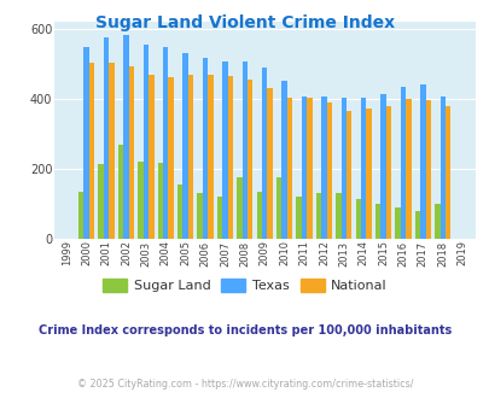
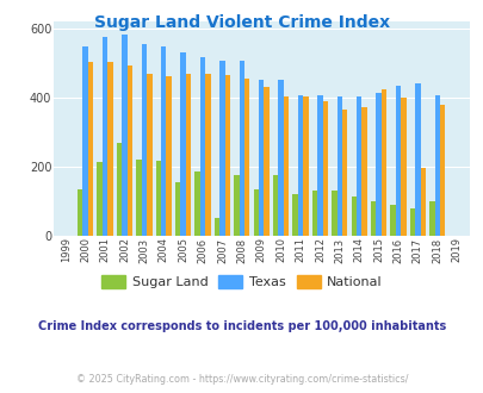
Sugar Land/2006: 130 -> 185
Sugar Land/2007: 120 -> 50
Texas/2009: 490 -> 450
National/2015: 380 -> 425
National/2017: 396 -> 195
